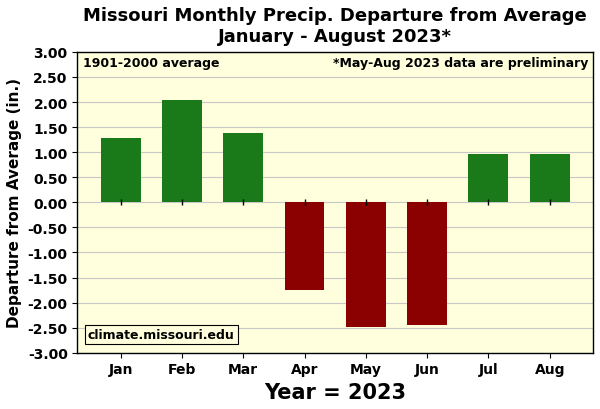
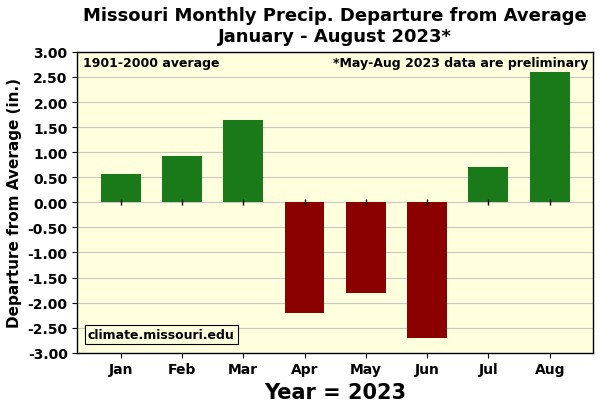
Jan: 1.28 -> 0.57
Feb: 2.04 -> 0.93
Mar: 1.38 -> 1.65
Apr: -1.74 -> -2.20
May: -2.48 -> -1.80
Jun: -2.44 -> -2.70
Jul: 0.96 -> 0.70
Aug: 0.96 -> 2.60
